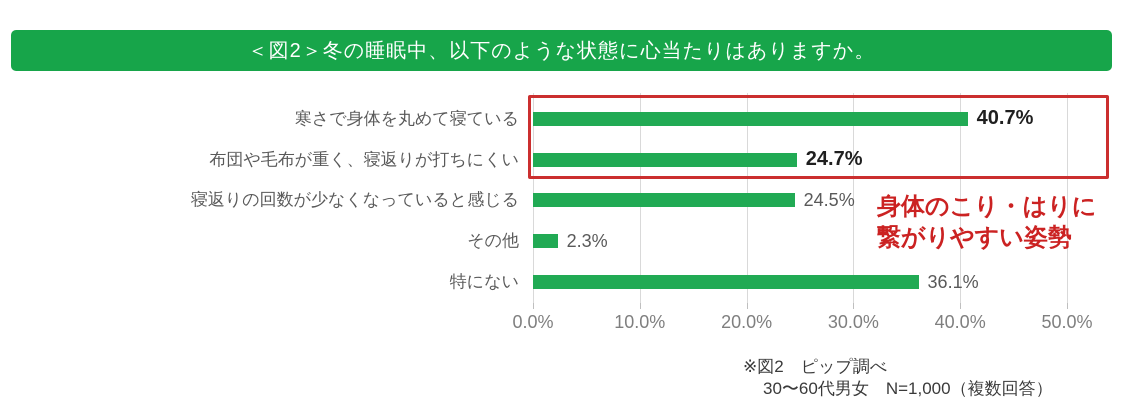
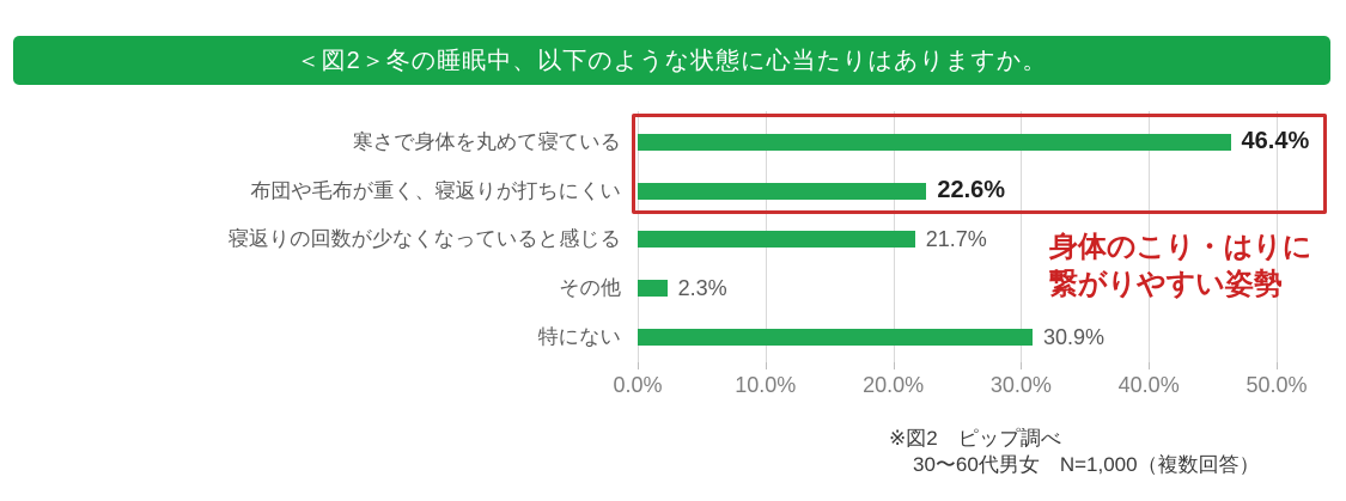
寒さで身体を丸めて寝ている: 40.7% -> 46.4%
布団や毛布が重く、寝返りが打ちにくい: 24.7% -> 22.6%
寝返りの回数が少なくなっていると感じる: 24.5% -> 21.7%
特にない: 36.1% -> 30.9%
